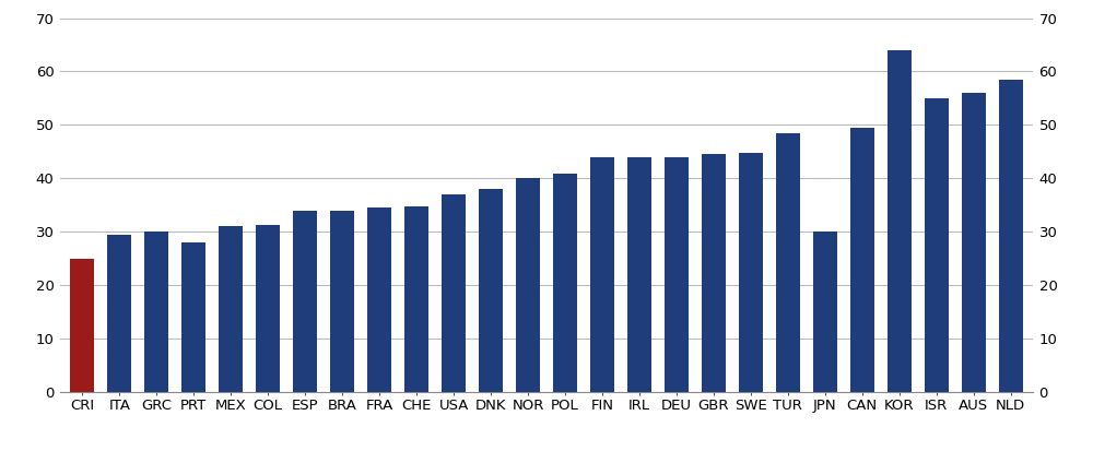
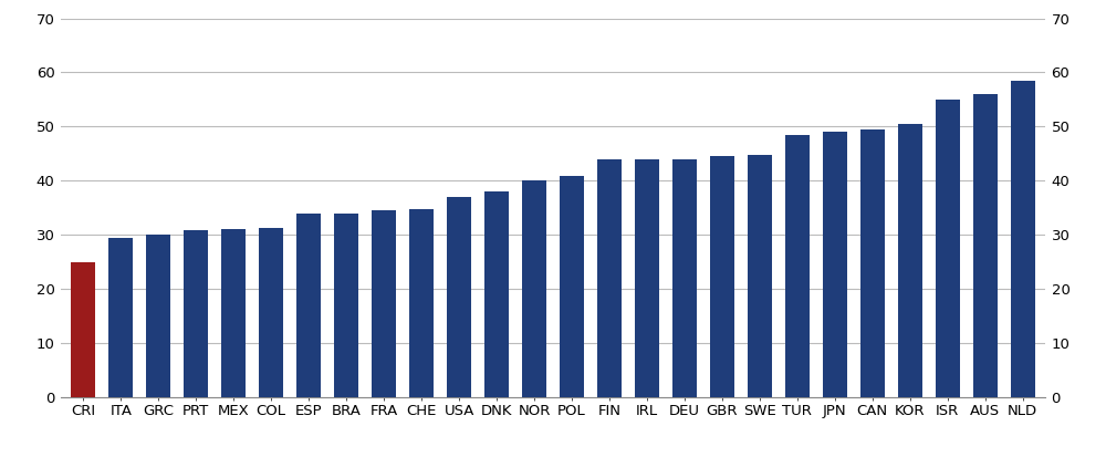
PRT: 28.0 -> 30.8
JPN: 30.0 -> 49.0
KOR: 64.0 -> 50.5
